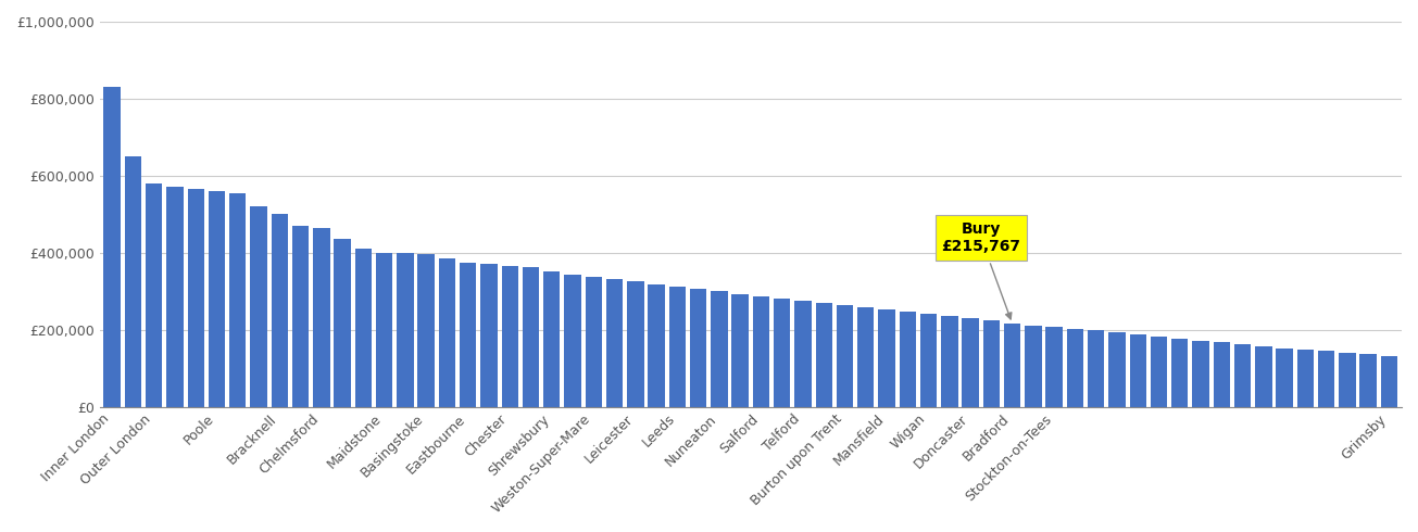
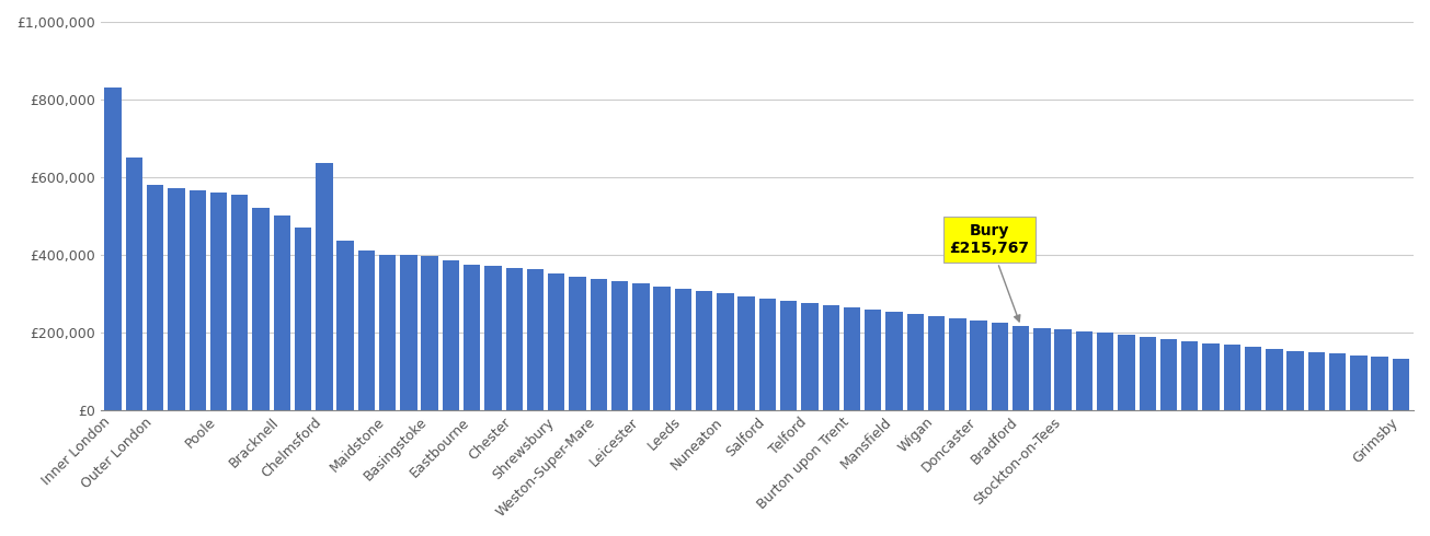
Chelmsford: £465,000 -> £635,000
